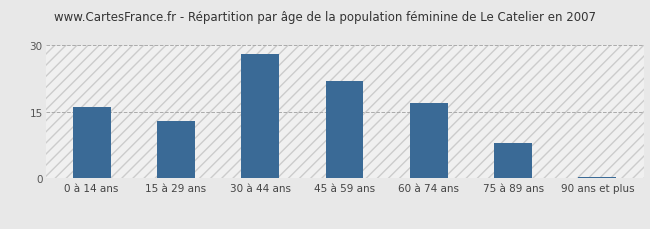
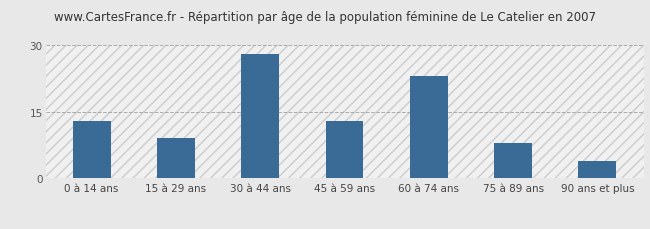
0 à 14 ans: 16.0 -> 13.0
15 à 29 ans: 13.0 -> 9.0
45 à 59 ans: 22.0 -> 13.0
60 à 74 ans: 17.0 -> 23.0
90 ans et plus: 0.4 -> 4.0
